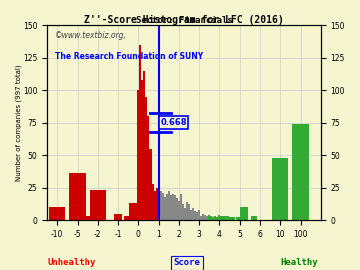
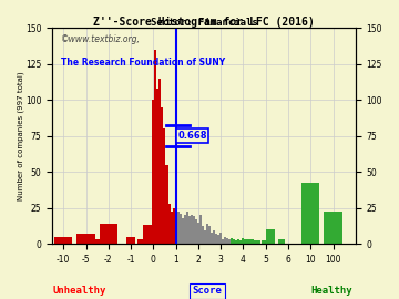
-10: 10 -> 5
-5: 36 -> 7
-2: 23 -> 14
10: 48 -> 42
100: 74 -> 22
